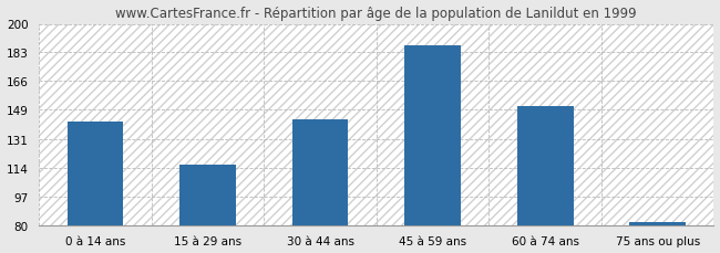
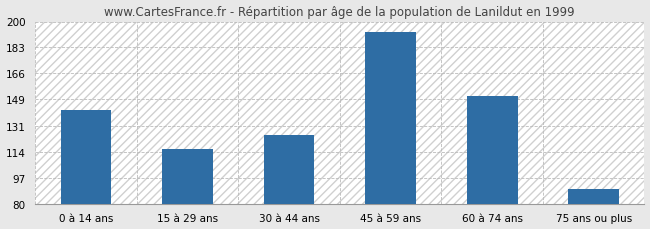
30 à 44 ans: 143 -> 125
45 à 59 ans: 187 -> 193
75 ans ou plus: 82 -> 90
